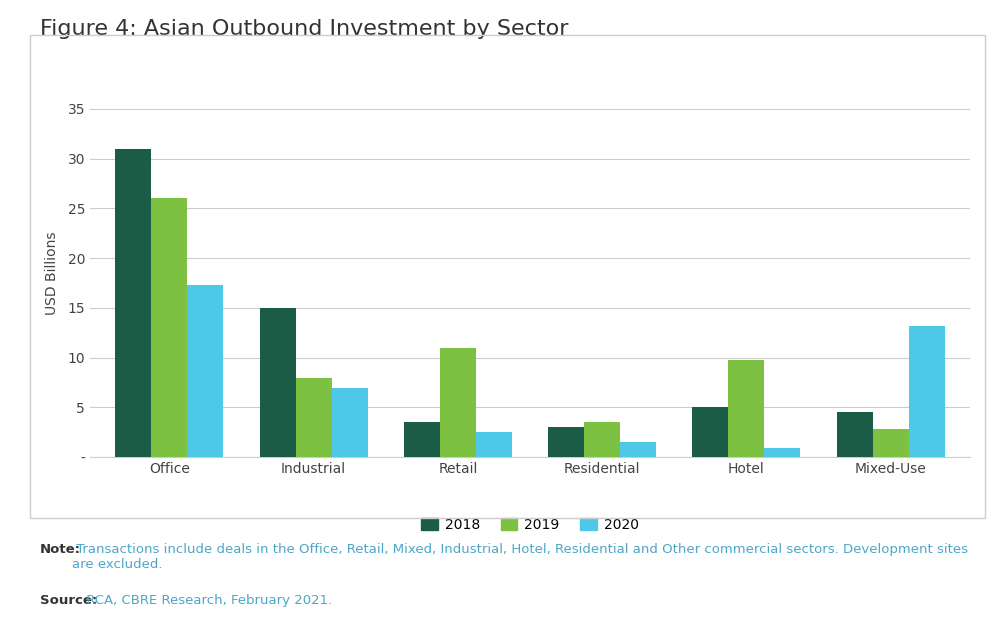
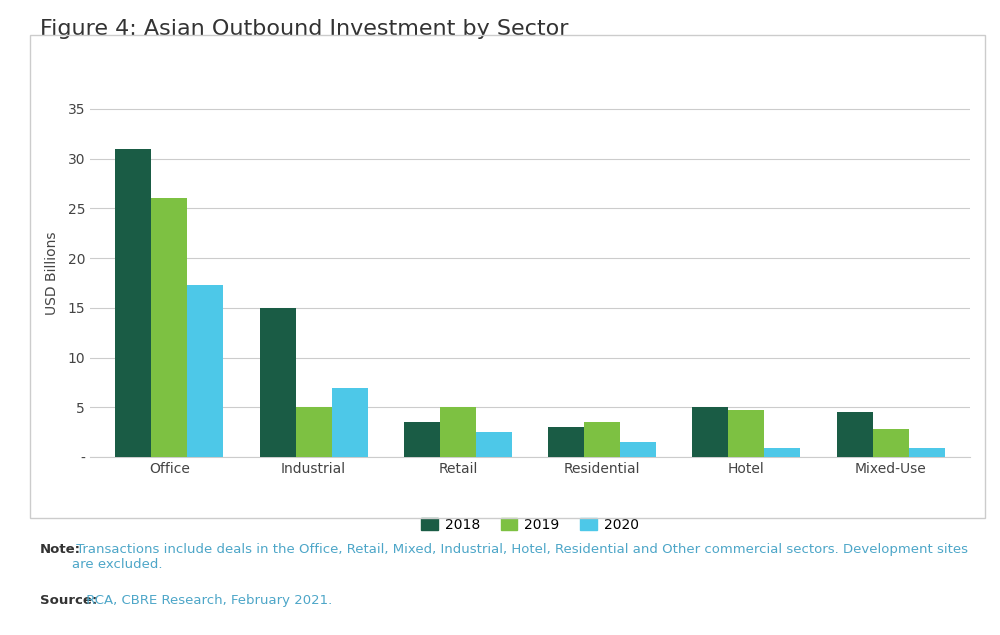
2019/Industrial: 8.0 -> 5.0
2019/Retail: 11.0 -> 5.0
2019/Hotel: 9.8 -> 4.7
2020/Mixed-Use: 13.2 -> 0.9
